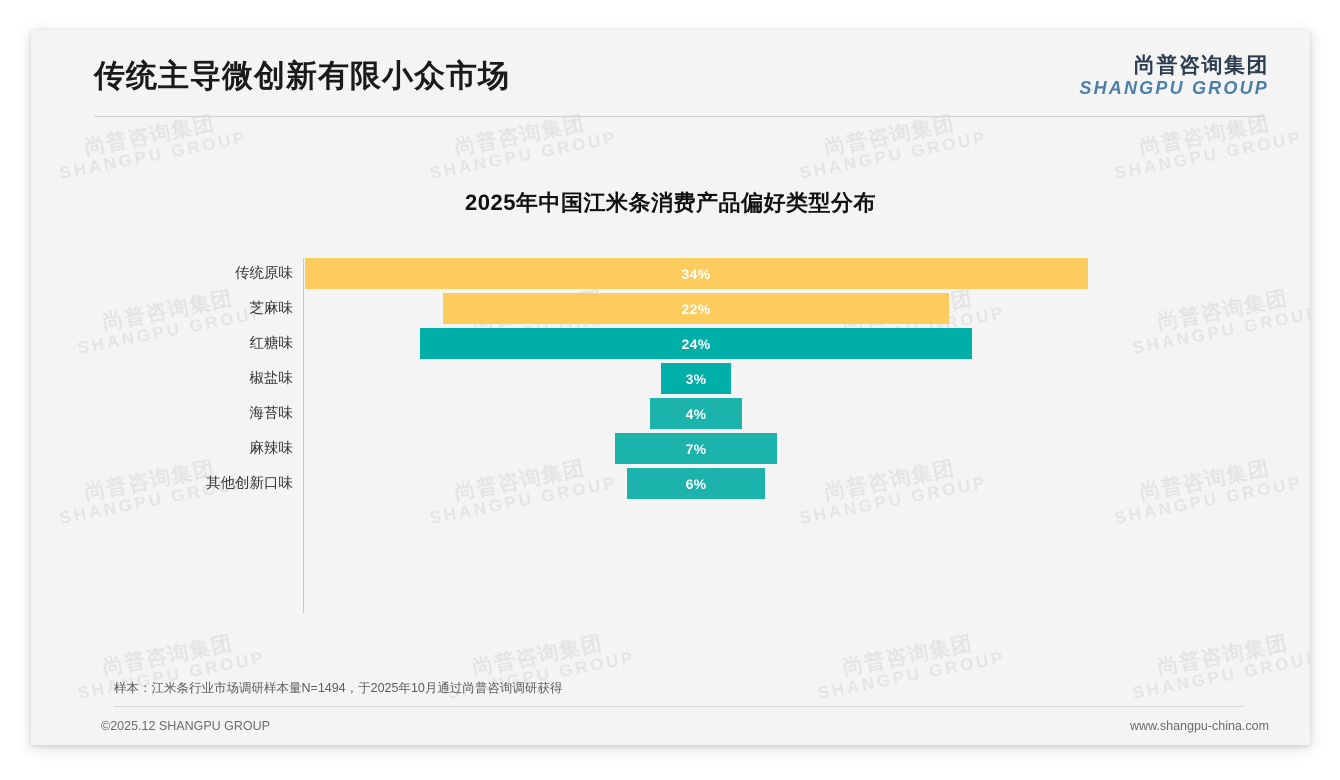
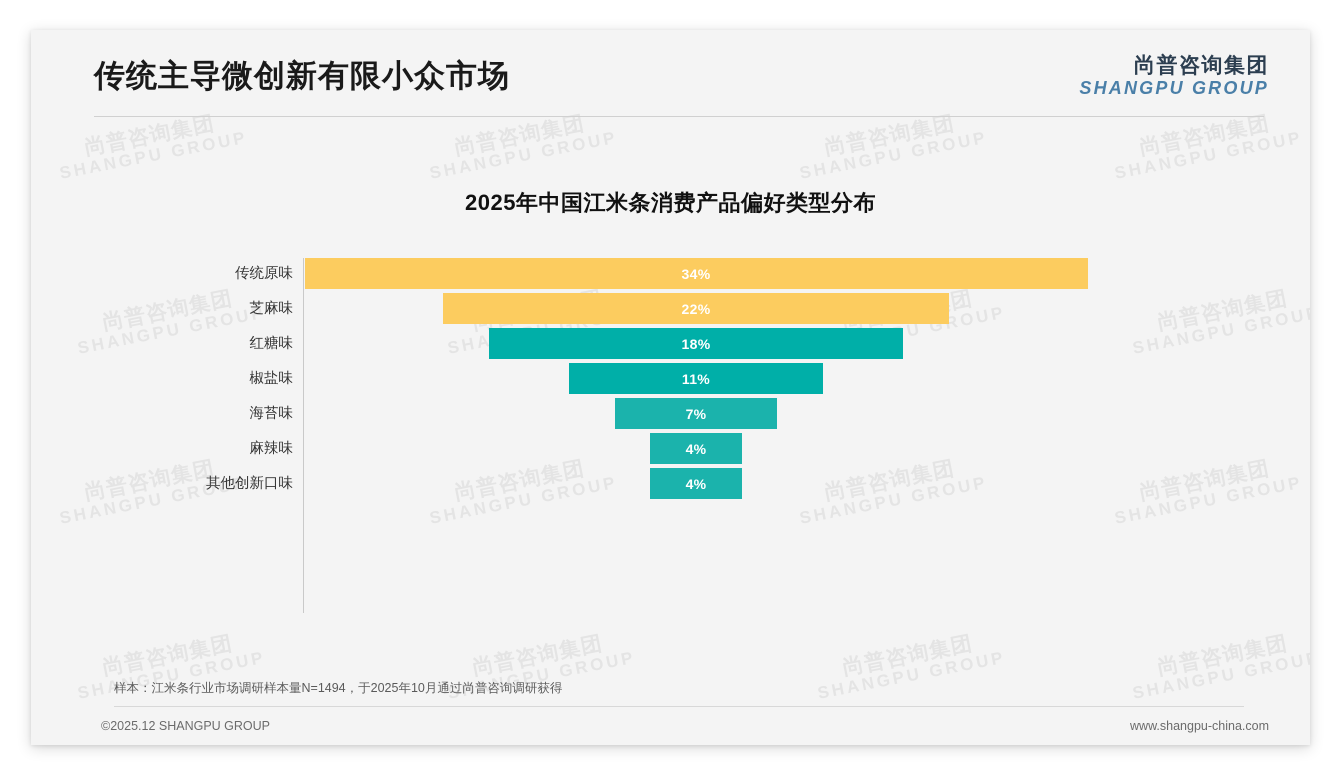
红糖味: 24% -> 18%
椒盐味: 3% -> 11%
海苔味: 4% -> 7%
麻辣味: 7% -> 4%
其他创新口味: 6% -> 4%
